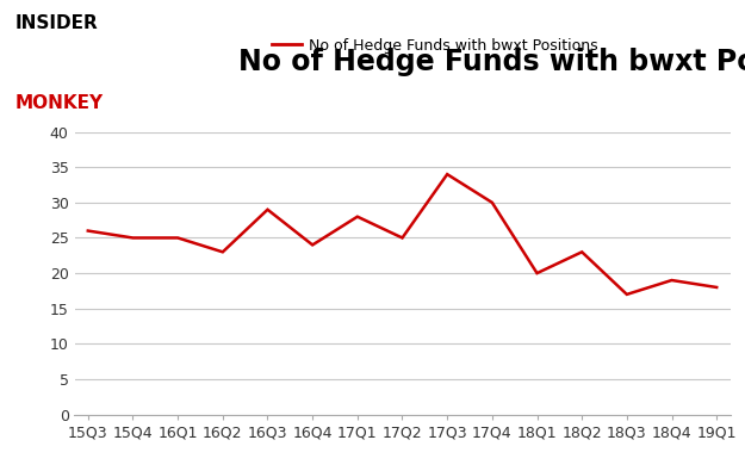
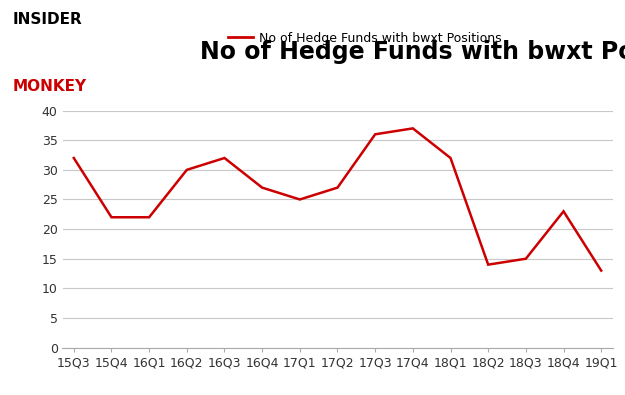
15Q3: 26 -> 32
15Q4: 25 -> 22
16Q1: 25 -> 22
16Q2: 23 -> 30
16Q3: 29 -> 32
16Q4: 24 -> 27
17Q1: 28 -> 25
17Q2: 25 -> 27
17Q3: 34 -> 36
17Q4: 30 -> 37
18Q1: 20 -> 32
18Q2: 23 -> 14
18Q3: 17 -> 15
18Q4: 19 -> 23
19Q1: 18 -> 13
